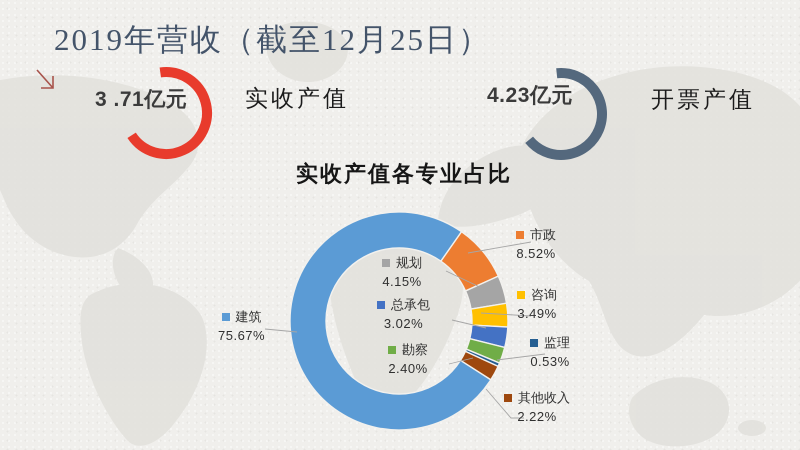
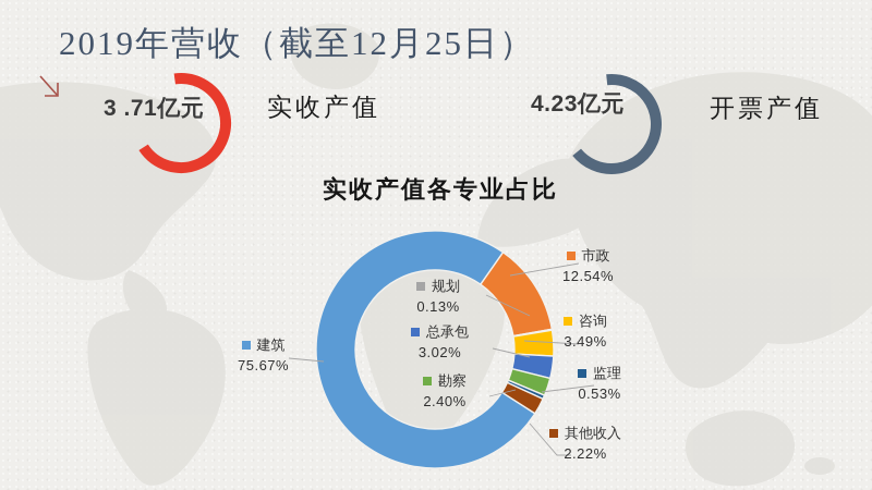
市政: 8.52% -> 12.54%
规划: 4.15% -> 0.13%
